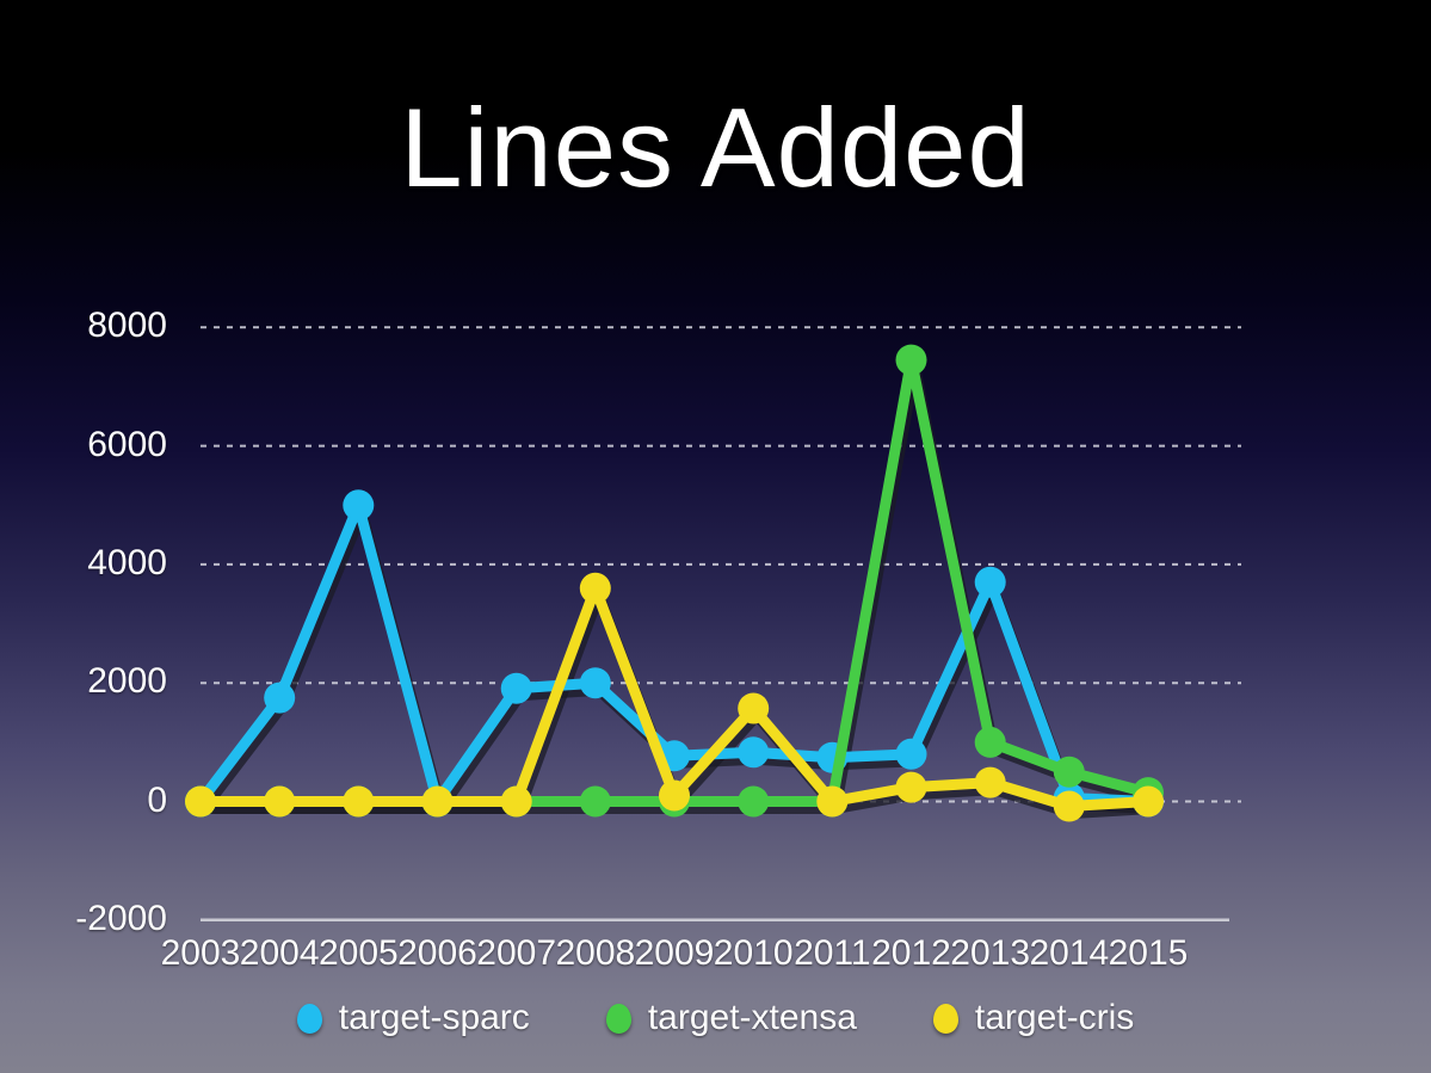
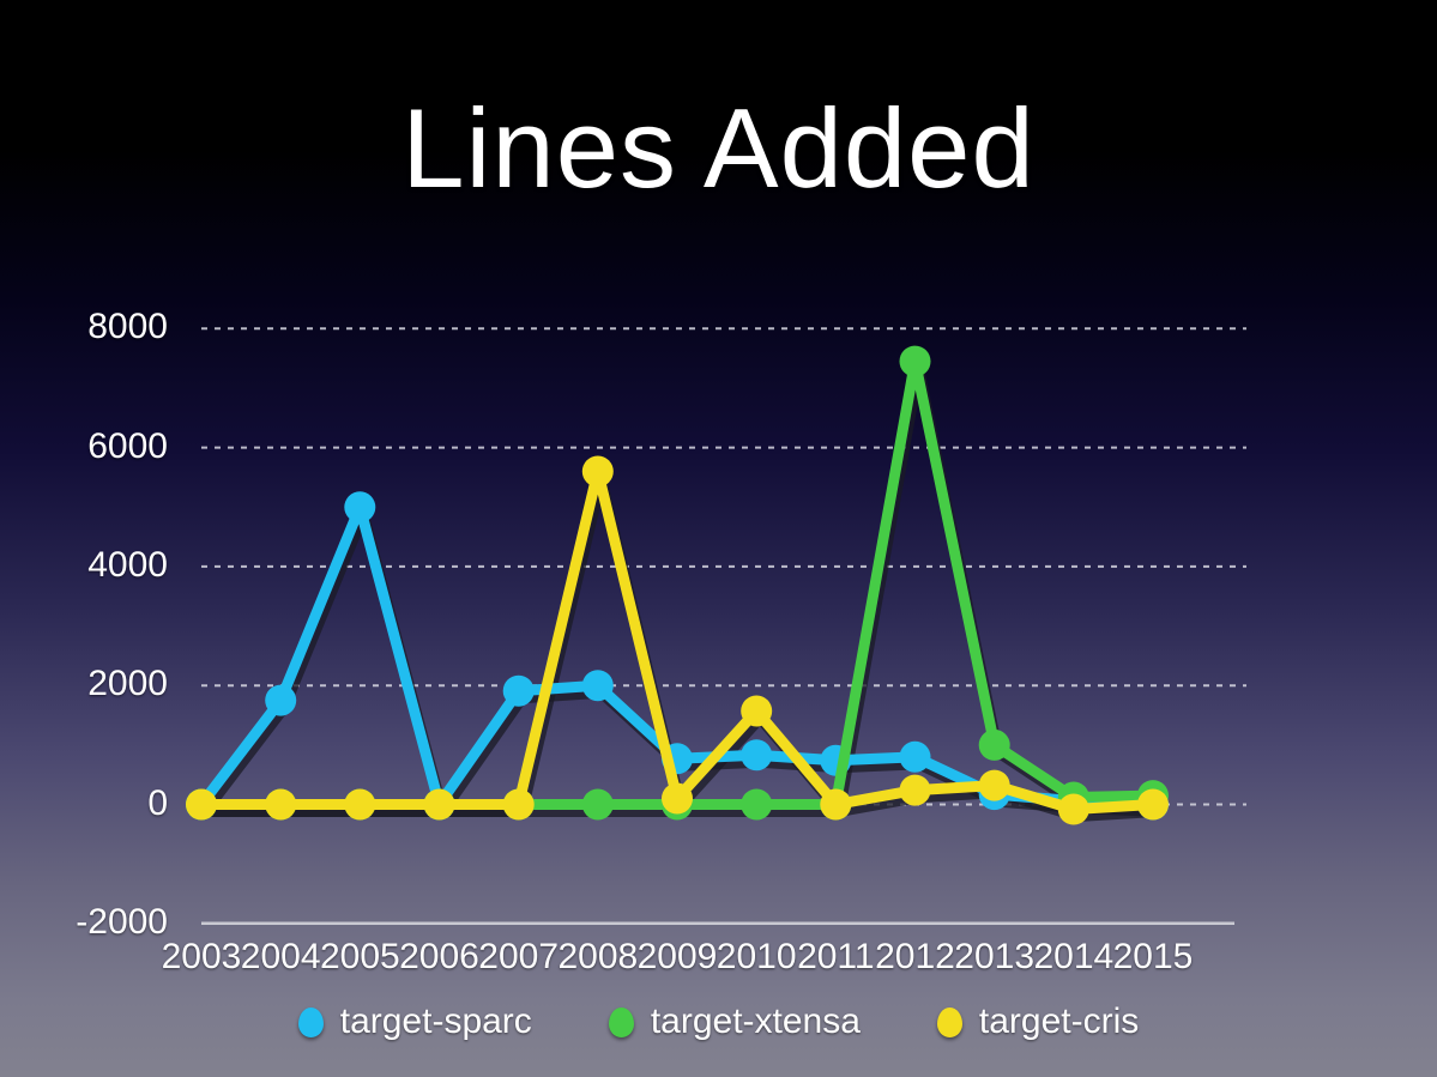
target-cris/2008: 3600 -> 5600
target-sparc/2013: 3700 -> 200
target-xtensa/2014: 500 -> 100
